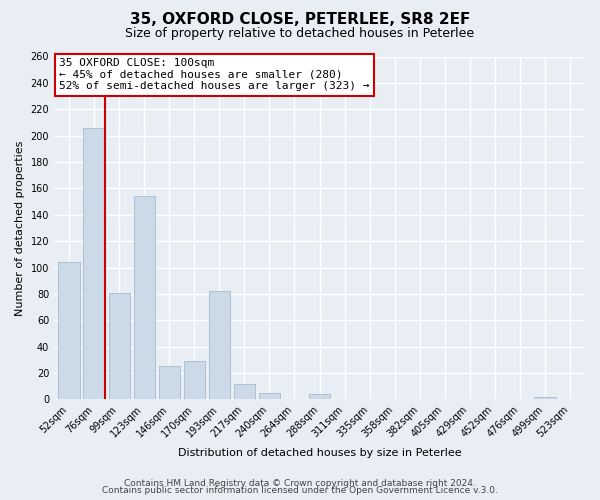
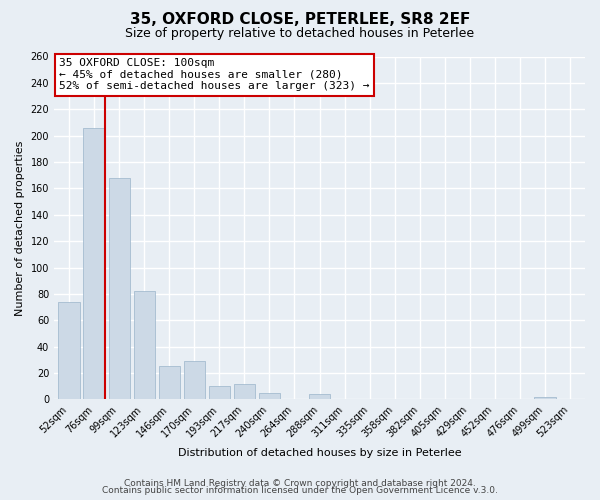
52sqm: 104 -> 74
99sqm: 81 -> 168
123sqm: 154 -> 82
193sqm: 82 -> 10
